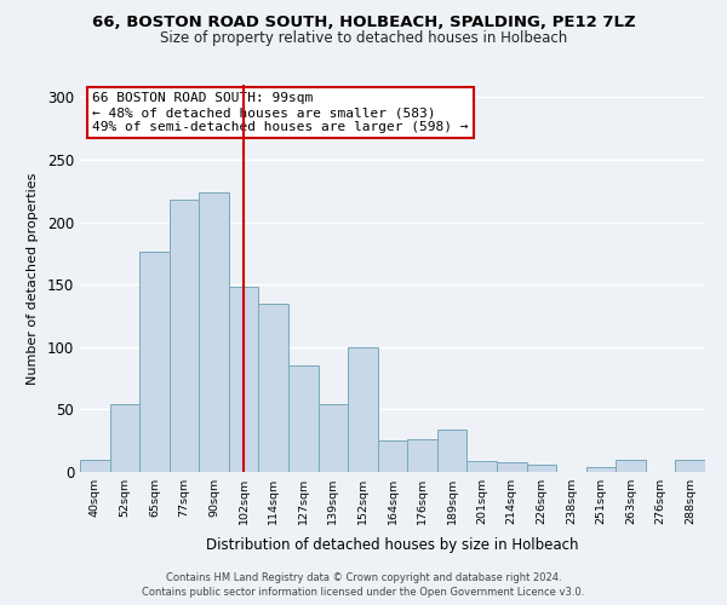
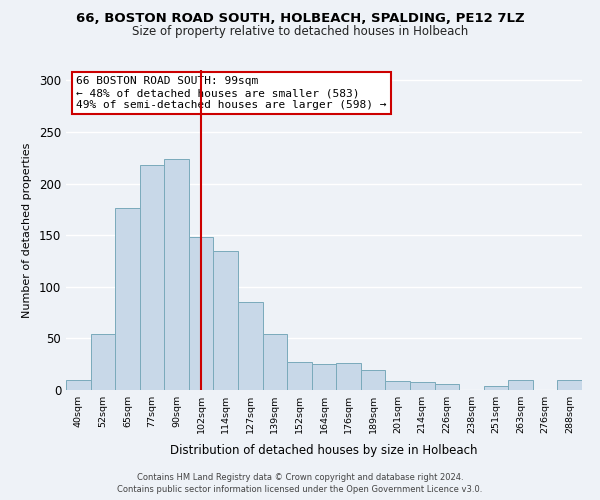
152sqm: 100 -> 27
189sqm: 34 -> 19
